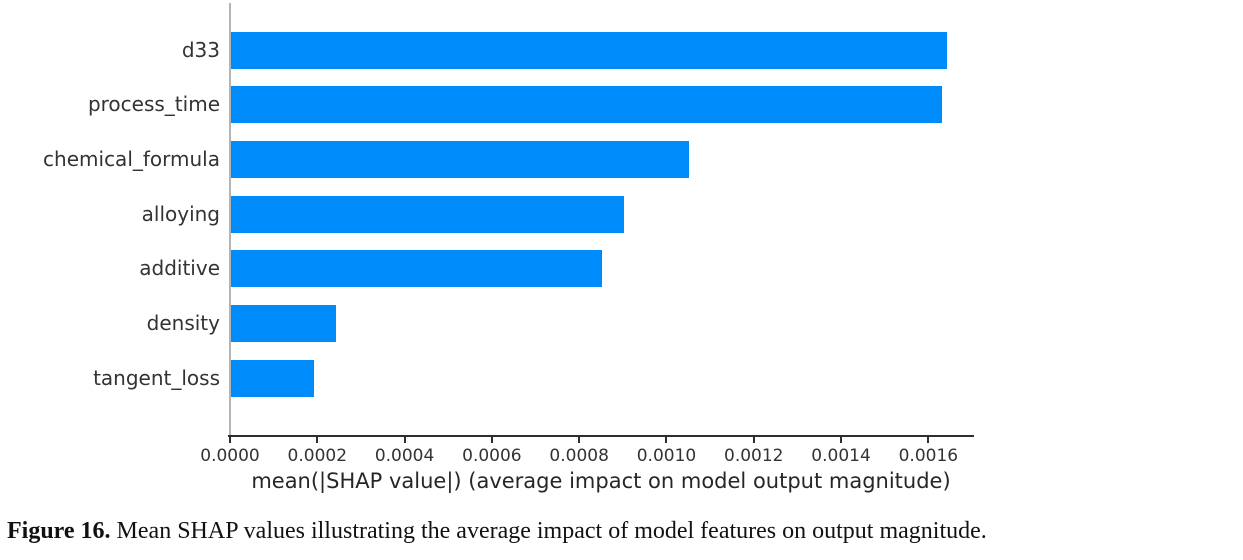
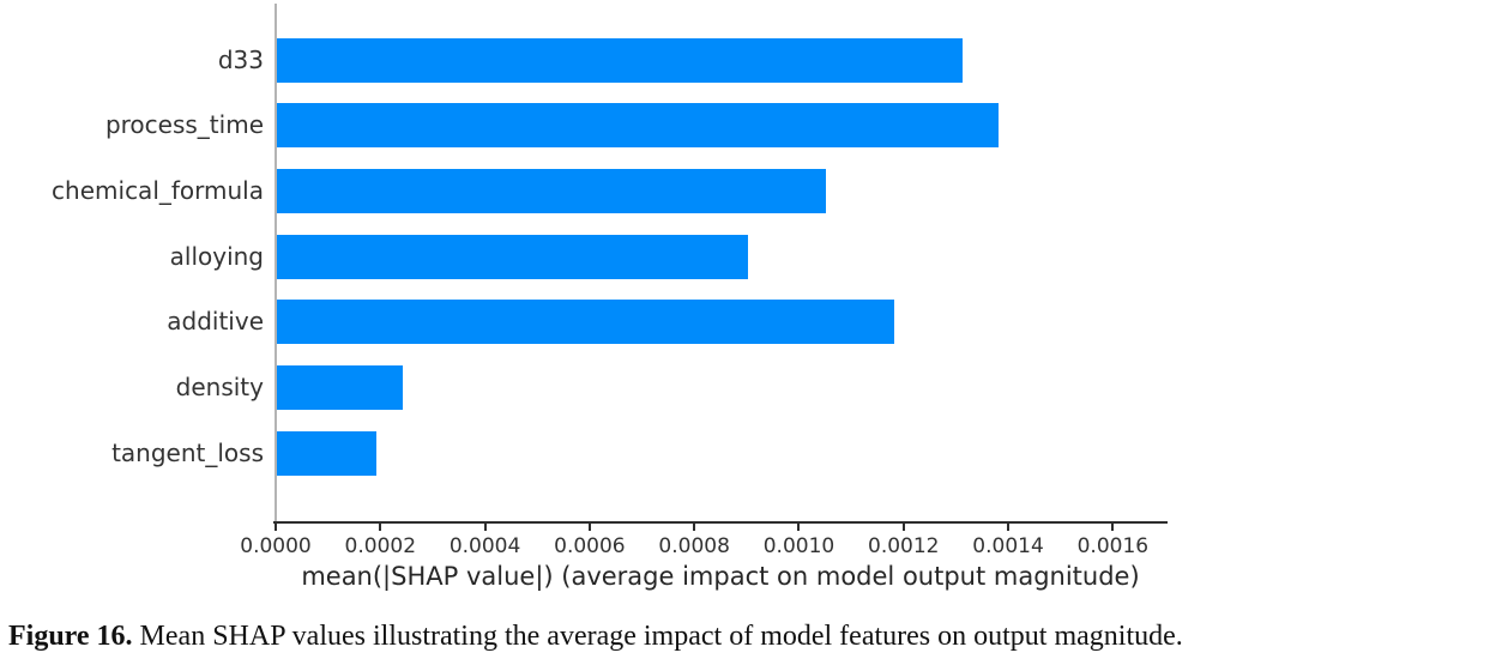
d33: 0.00164 -> 0.00131
process_time: 0.00163 -> 0.00138
additive: 0.00085 -> 0.00118
